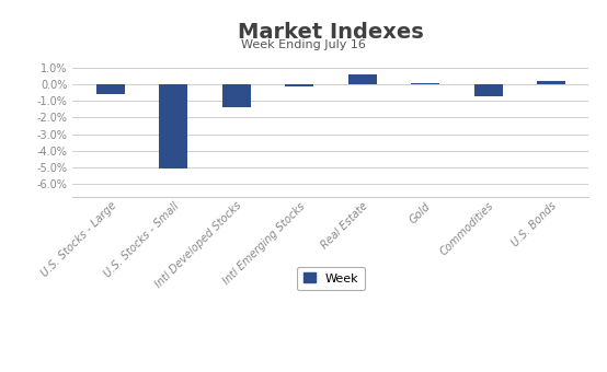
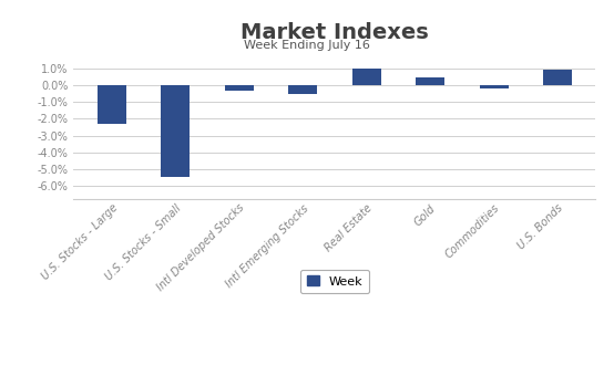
U.S. Stocks - Large: -0.6% -> -2.3%
U.S. Stocks - Small: -5.1% -> -5.5%
Intl Developed Stocks: -1.4% -> -0.3%
Intl Emerging Stocks: -0.1% -> -0.5%
Real Estate: 0.6% -> 1.0%
Gold: 0.1% -> 0.5%
Commodities: -0.7% -> -0.2%
U.S. Bonds: 0.2% -> 0.9%
